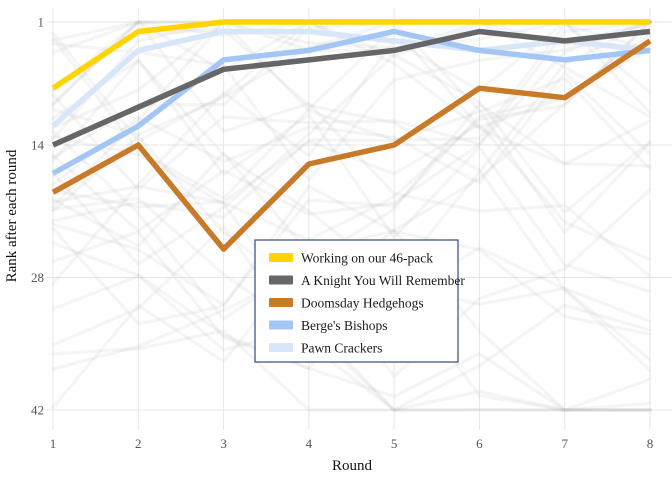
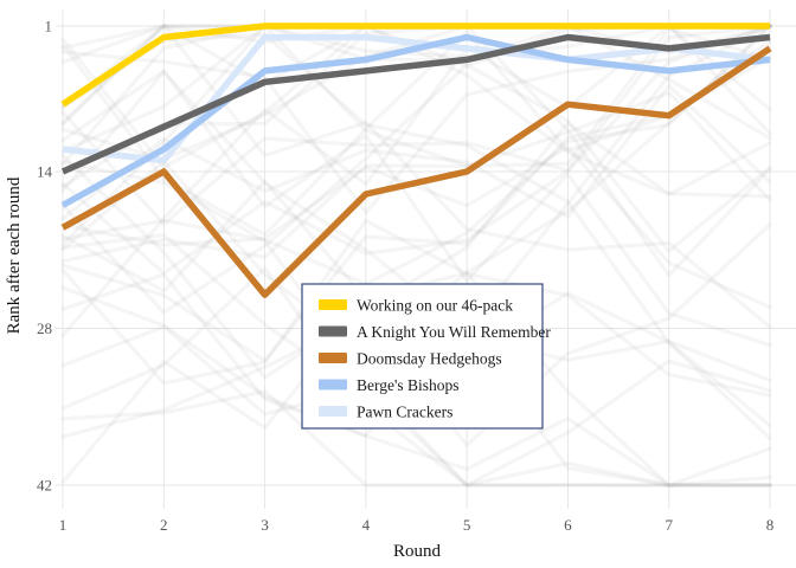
Pawn Crackers/2: 4 -> 13
